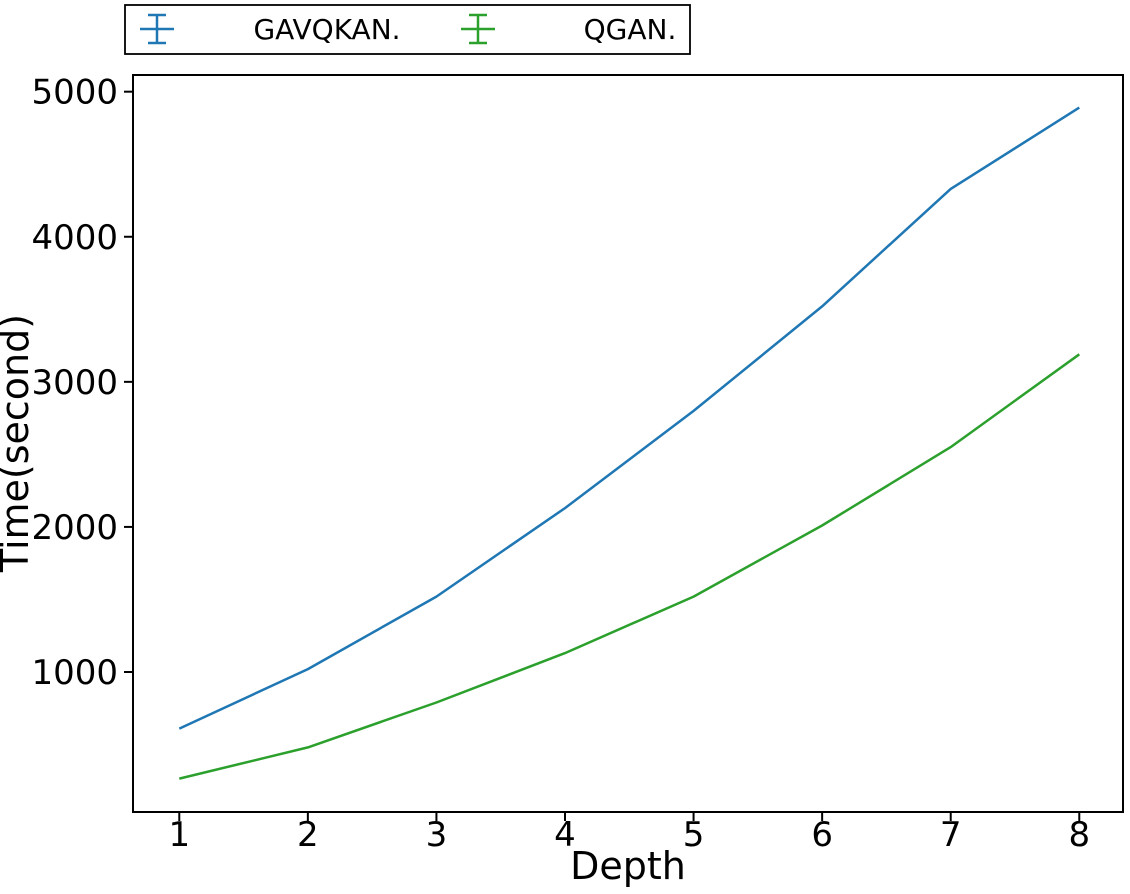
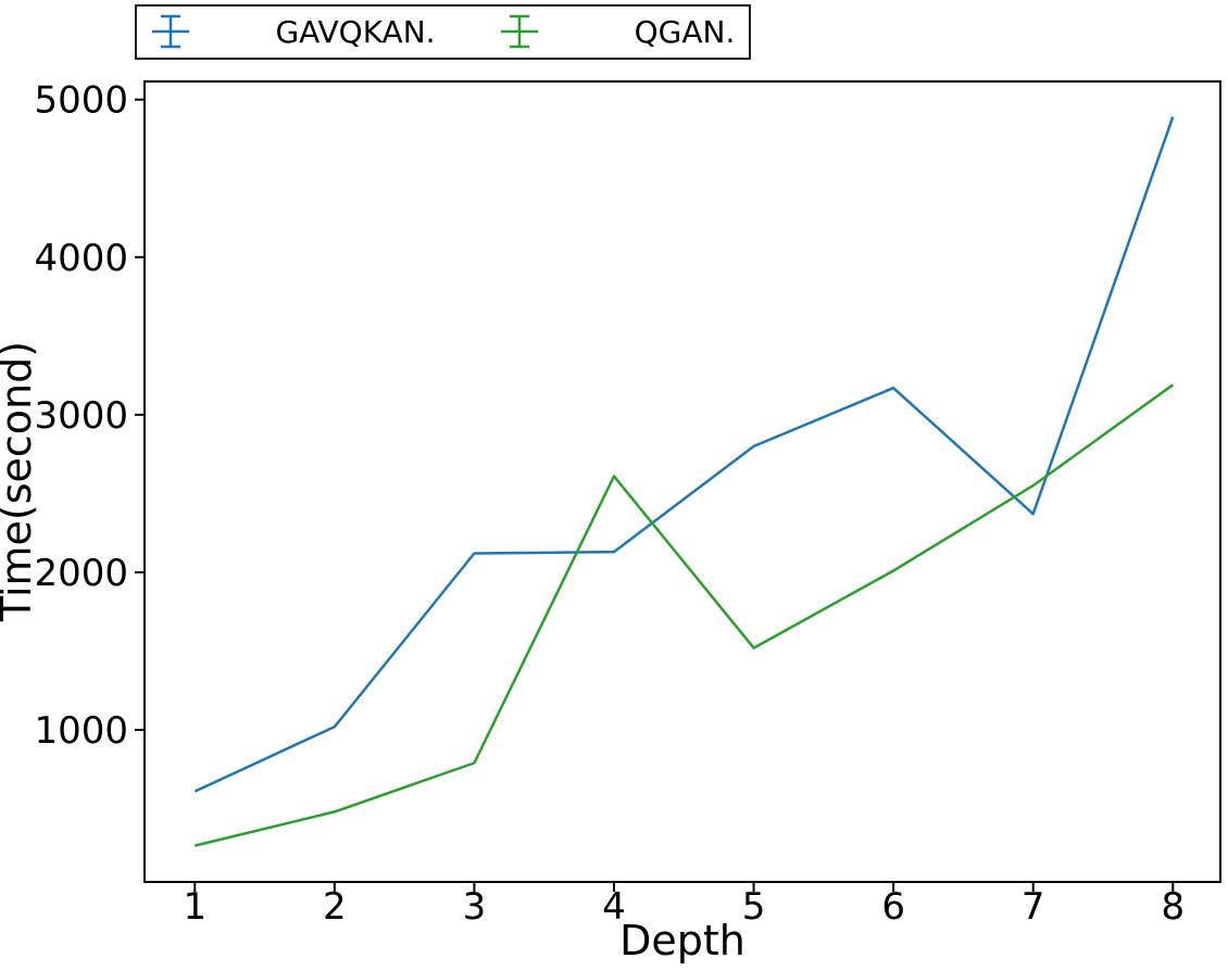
GAVQKAN./3: 1520 -> 2120
QGAN./4: 1130 -> 2610
GAVQKAN./6: 3520 -> 3170
GAVQKAN./7: 4330 -> 2370
